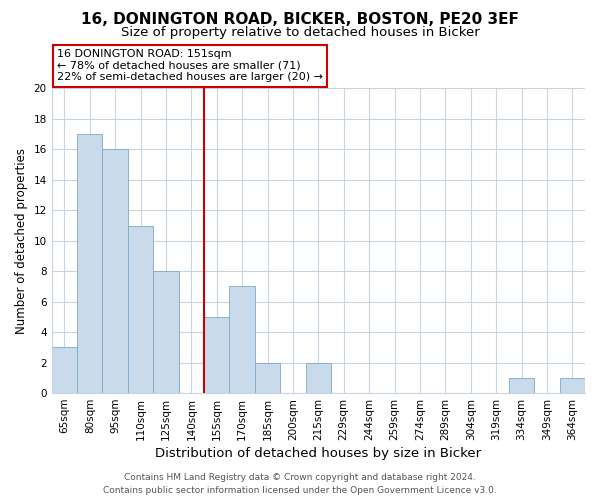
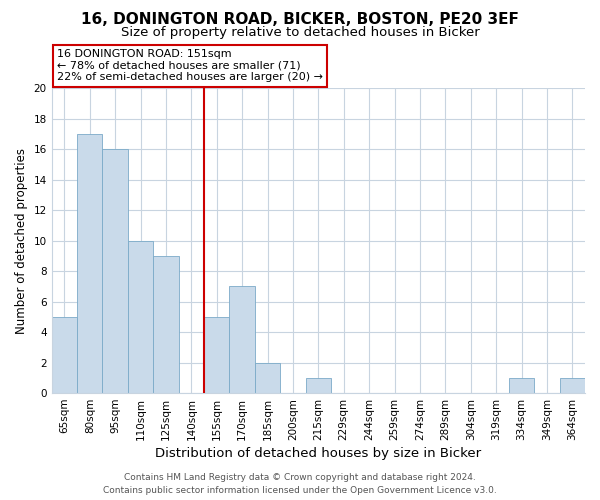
65sqm: 3 -> 5
110sqm: 11 -> 10
125sqm: 8 -> 9
215sqm: 2 -> 1
